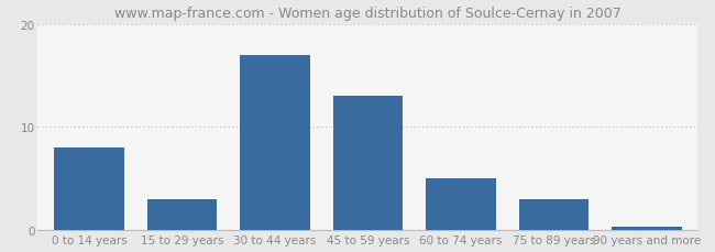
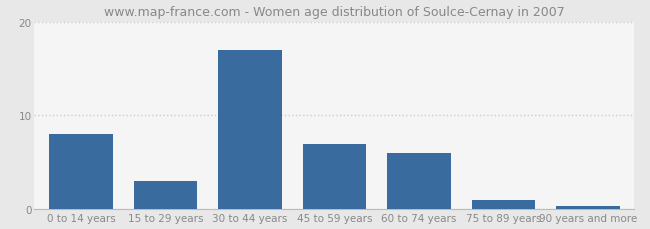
45 to 59 years: 13.0 -> 7.0
60 to 74 years: 5.0 -> 6.0
75 to 89 years: 3.0 -> 1.0
